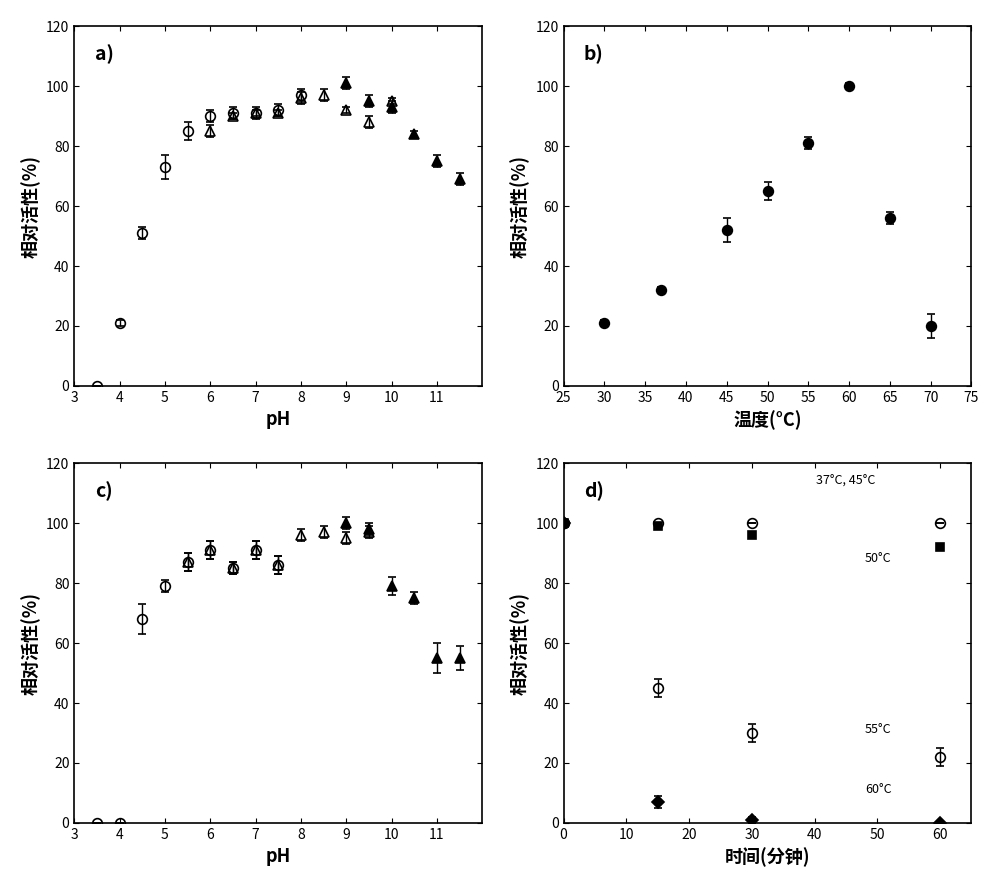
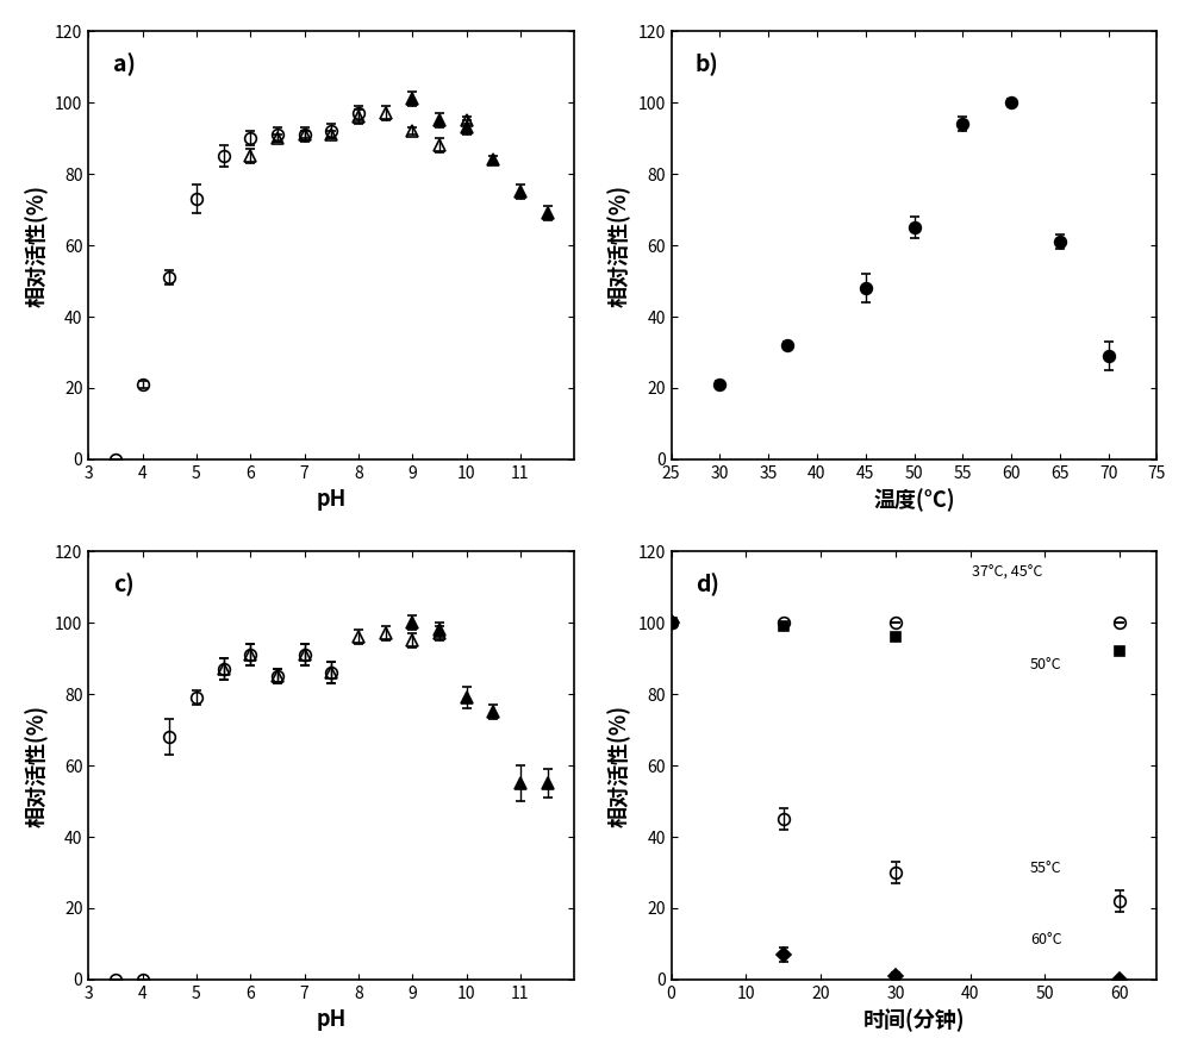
45: 52 -> 48
55: 81 -> 94
65: 56 -> 61
70: 20 -> 29
